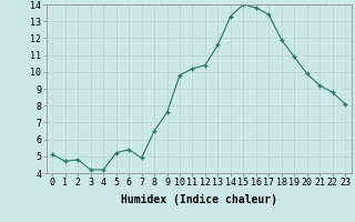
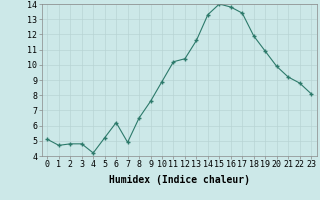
3: 4.2 -> 4.8
6: 5.4 -> 6.2
10: 9.8 -> 8.9
